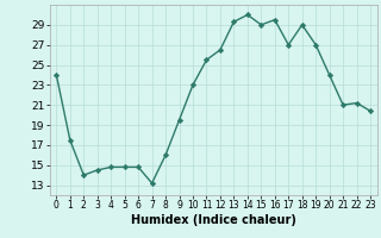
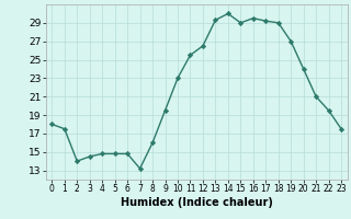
0: 24.0 -> 18.0
17: 27.0 -> 29.2
22: 21.2 -> 19.5
23: 20.4 -> 17.5
